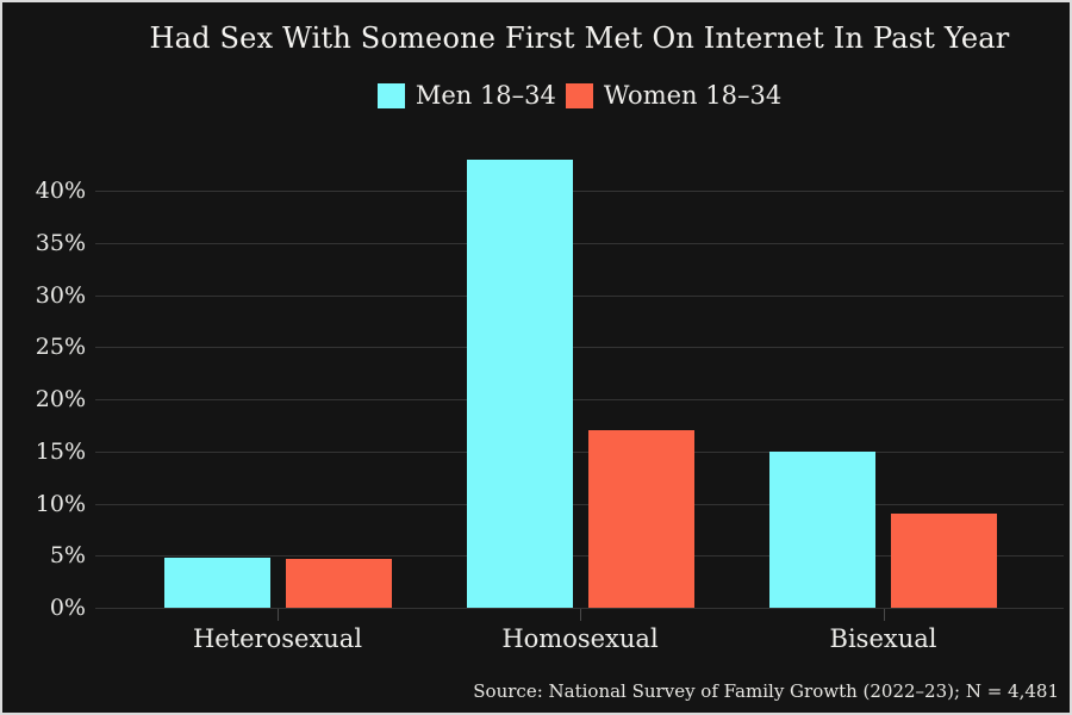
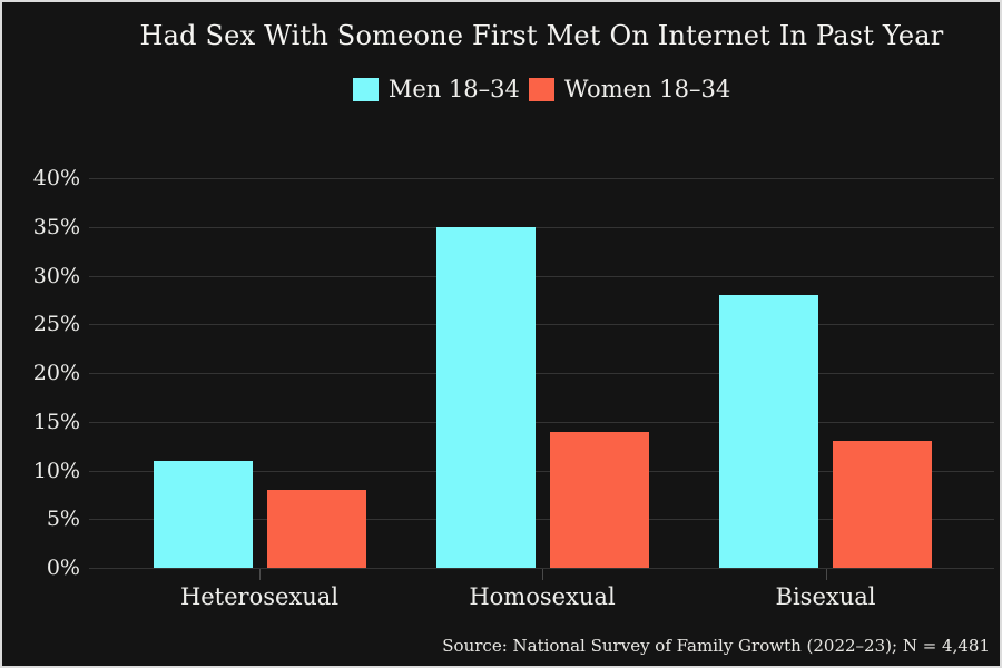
Men 18–34/Heterosexual: 5% -> 11%
Women 18–34/Heterosexual: 5% -> 8%
Men 18–34/Homosexual: 43% -> 35%
Women 18–34/Homosexual: 17% -> 14%
Men 18–34/Bisexual: 15% -> 28%
Women 18–34/Bisexual: 9% -> 13%
